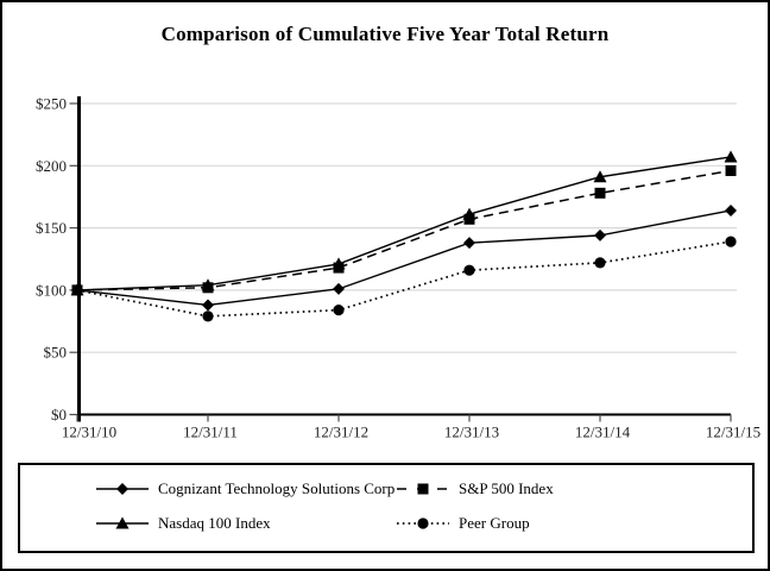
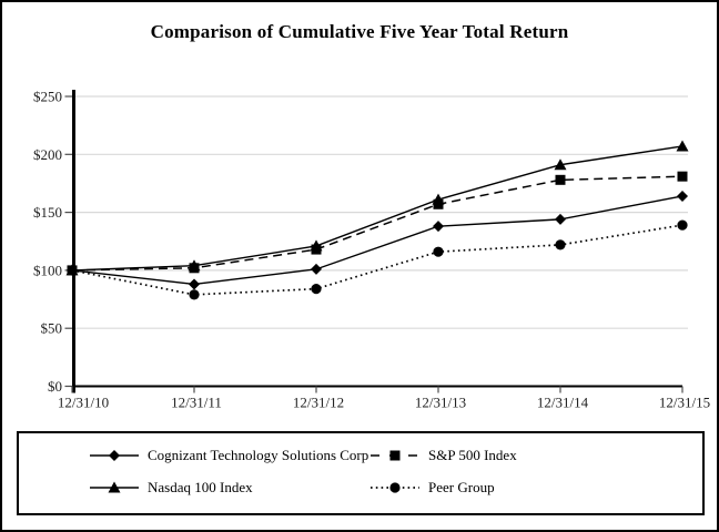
S&P 500 Index/12/31/15: $196 -> $181
